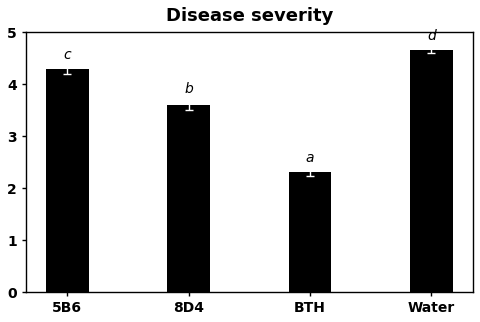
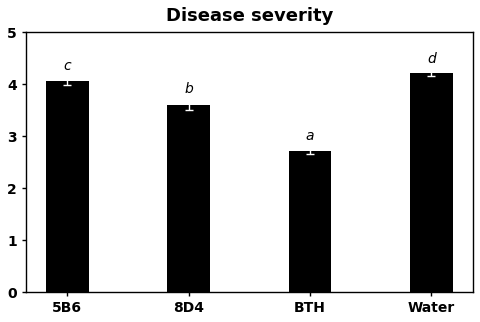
5B6: 4.28 -> 4.06
BTH: 2.30 -> 2.72
Water: 4.65 -> 4.22
